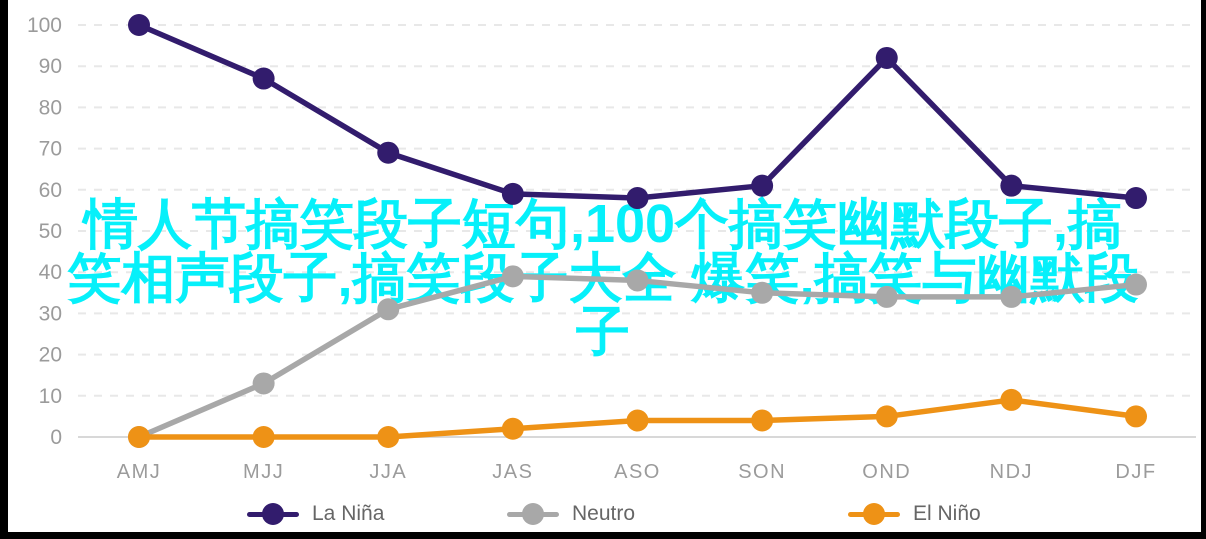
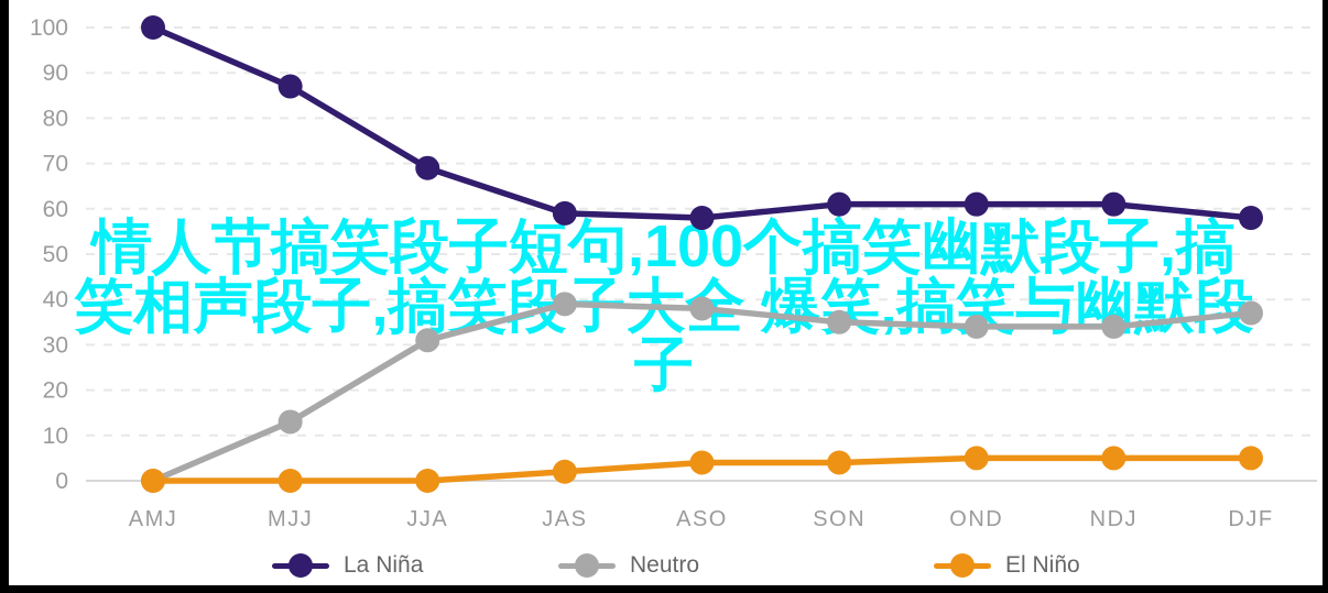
La Niña/OND: 92 -> 61
El Niño/NDJ: 9 -> 5
